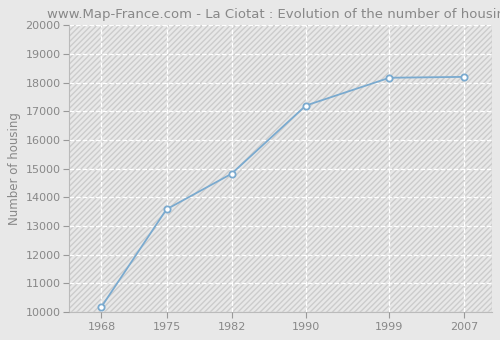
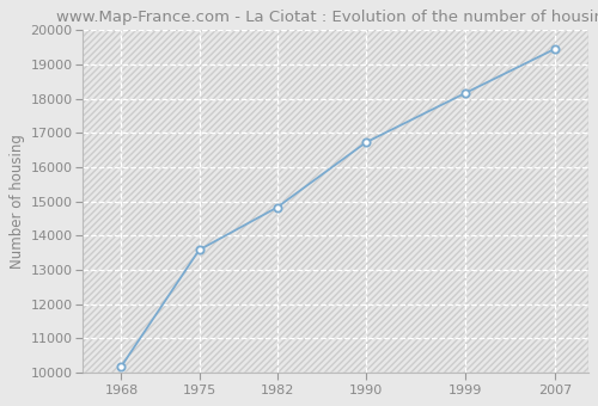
1990: 17200 -> 16720
2007: 18200 -> 19450
